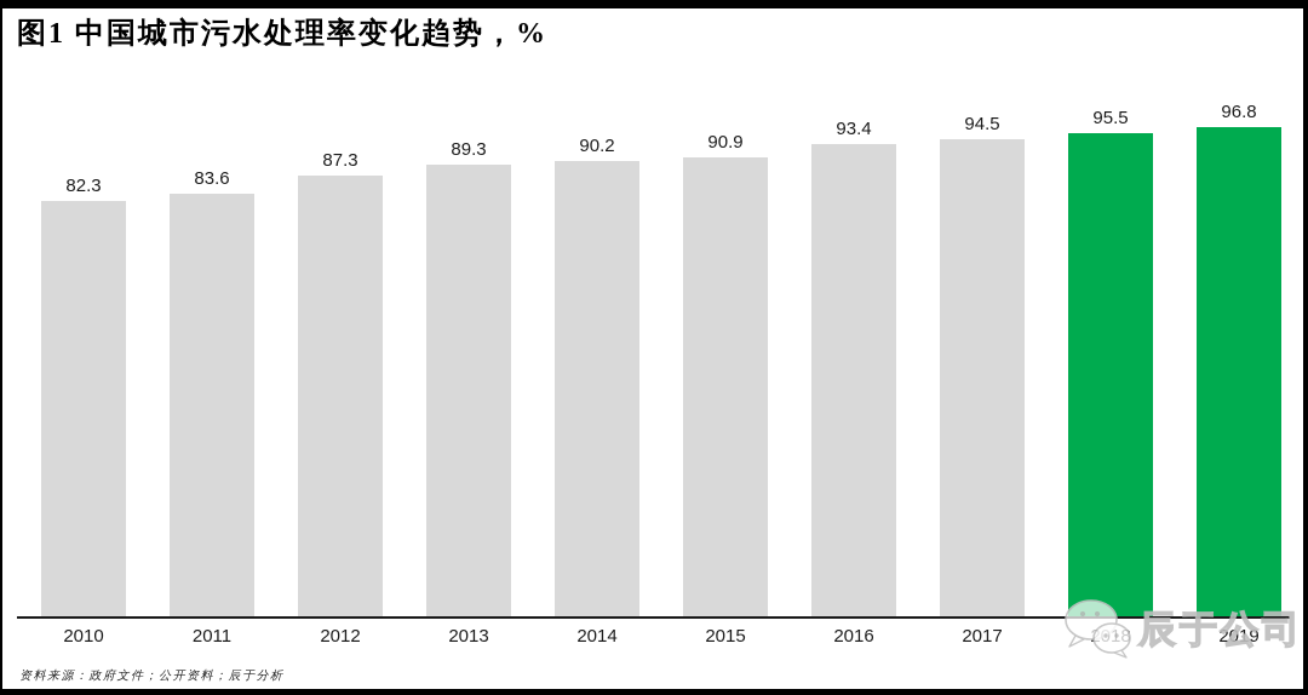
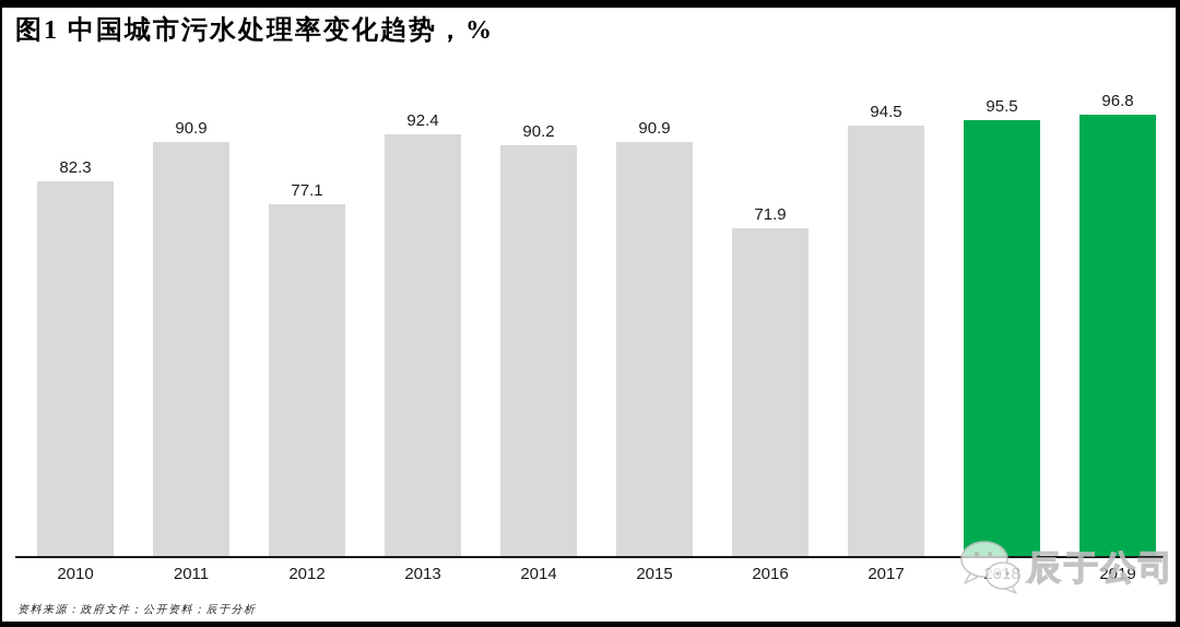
2011: 83.6 -> 90.9
2012: 87.3 -> 77.1
2013: 89.3 -> 92.4
2016: 93.4 -> 71.9
